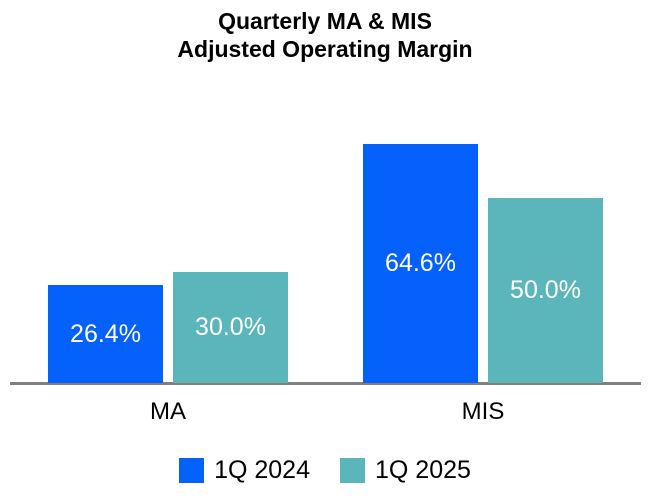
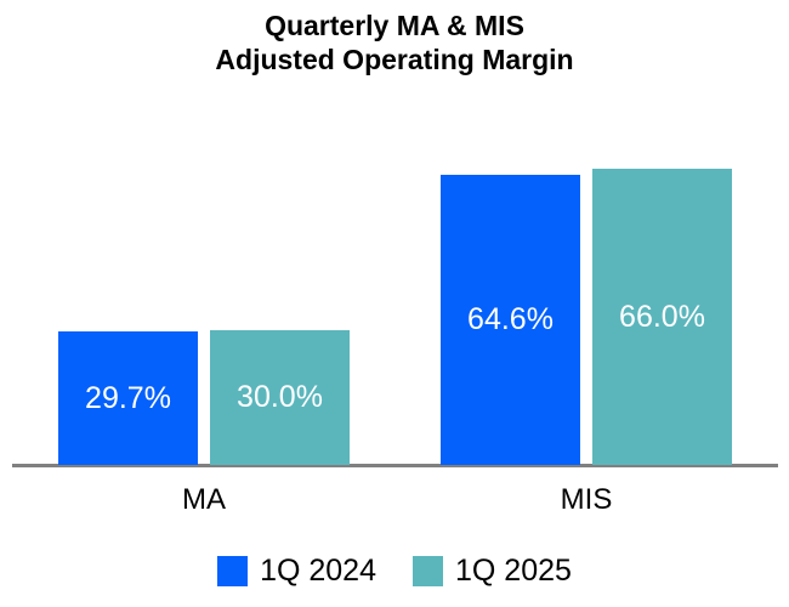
1Q 2024/MA: 26.4% -> 29.7%
1Q 2025/MIS: 50.0% -> 66.0%
